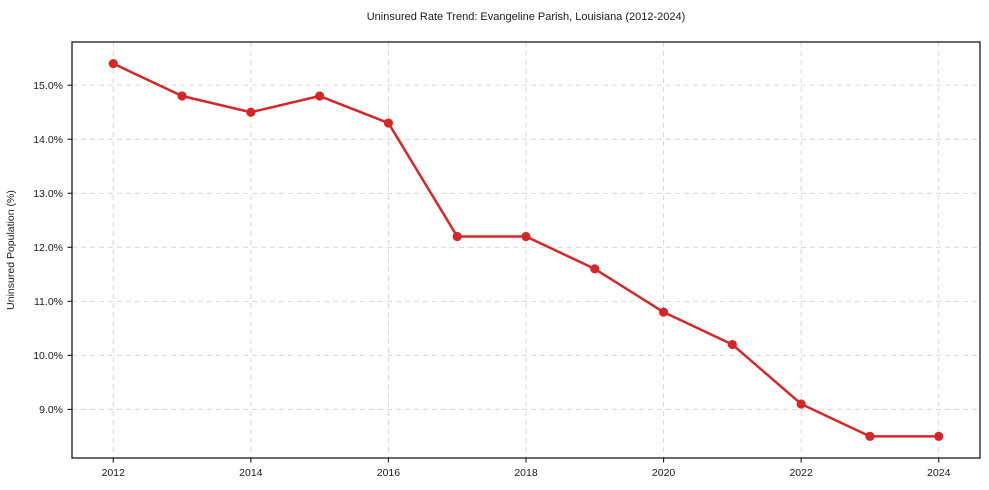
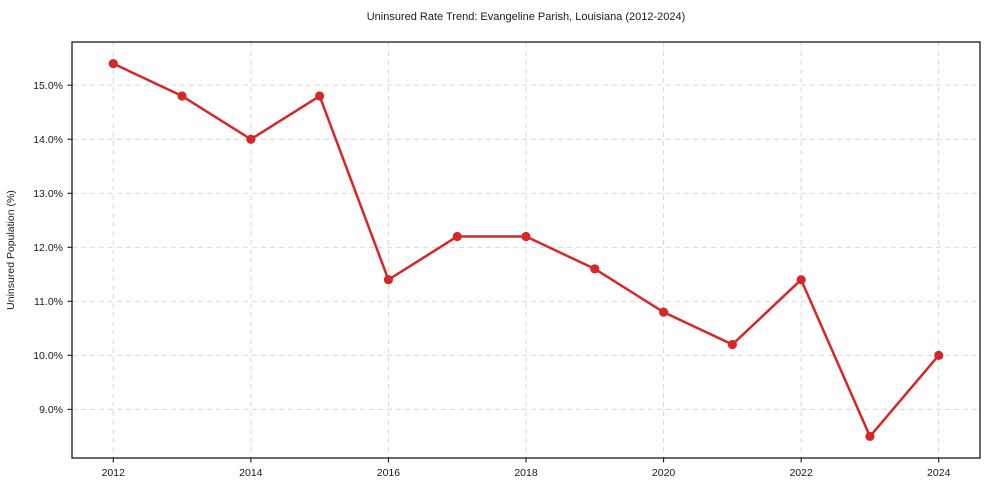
2014: 14.5% -> 14.0%
2016: 14.3% -> 11.4%
2022: 9.1% -> 11.4%
2024: 8.5% -> 10.0%
